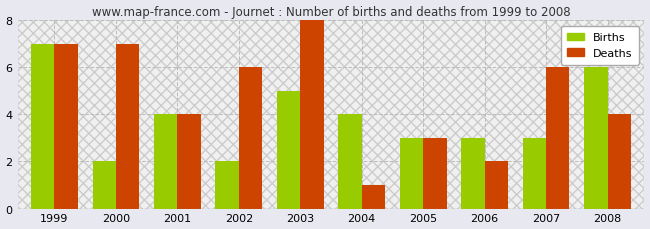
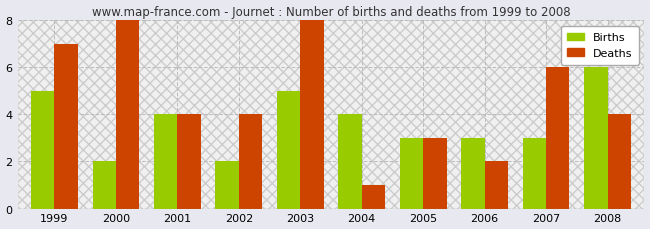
Births/1999: 7 -> 5
Deaths/2000: 7 -> 8
Deaths/2002: 6 -> 4
